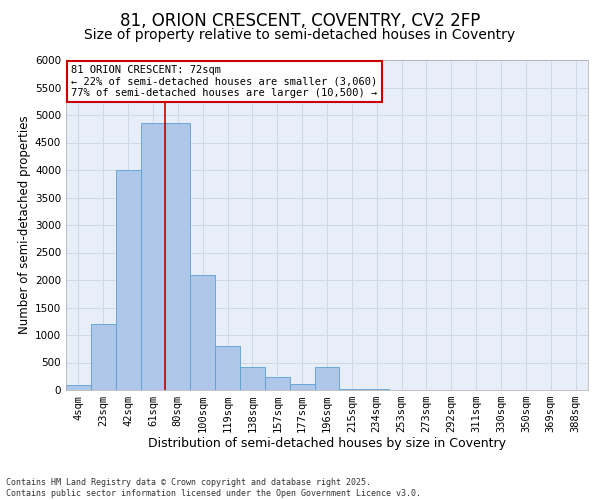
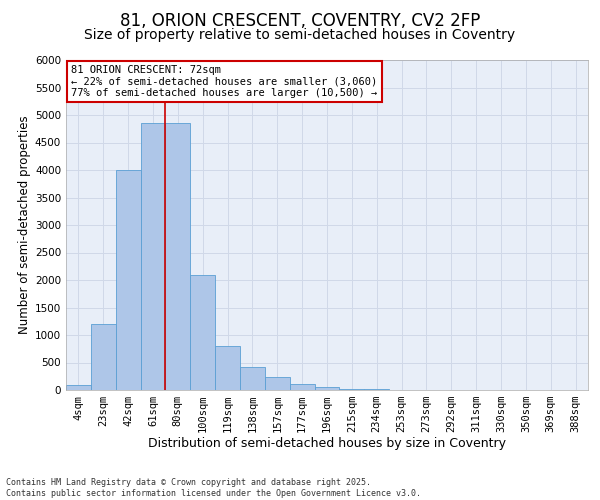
196sqm: 420 -> 60
